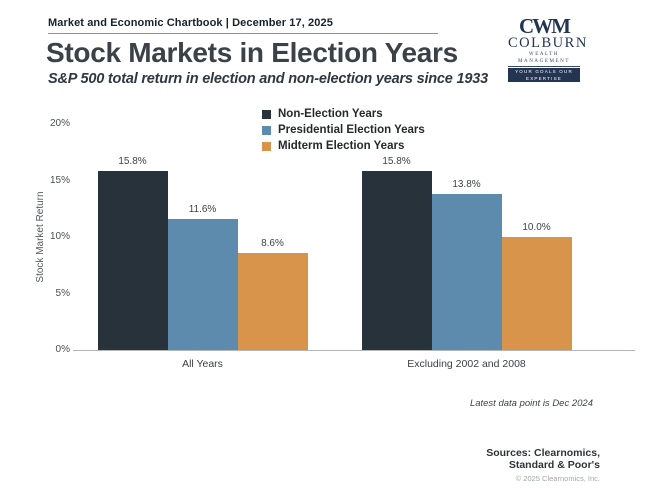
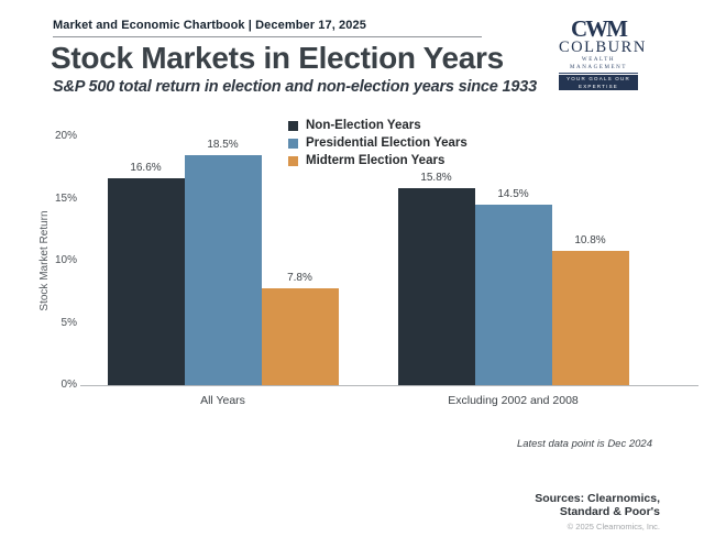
Non-Election Years/All Years: 15.8% -> 16.6%
Presidential Election Years/All Years: 11.6% -> 18.5%
Midterm Election Years/All Years: 8.6% -> 7.8%
Presidential Election Years/Excluding 2002 and 2008: 13.8% -> 14.5%
Midterm Election Years/Excluding 2002 and 2008: 10.0% -> 10.8%
